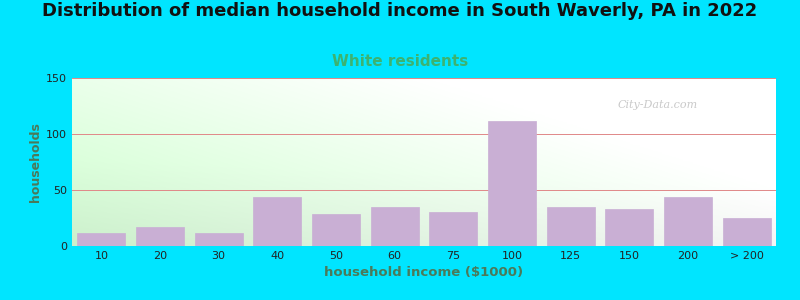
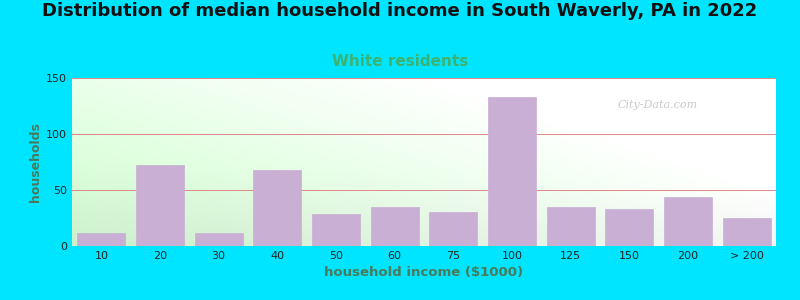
20: 17 -> 72
40: 44 -> 68
100: 112 -> 133
